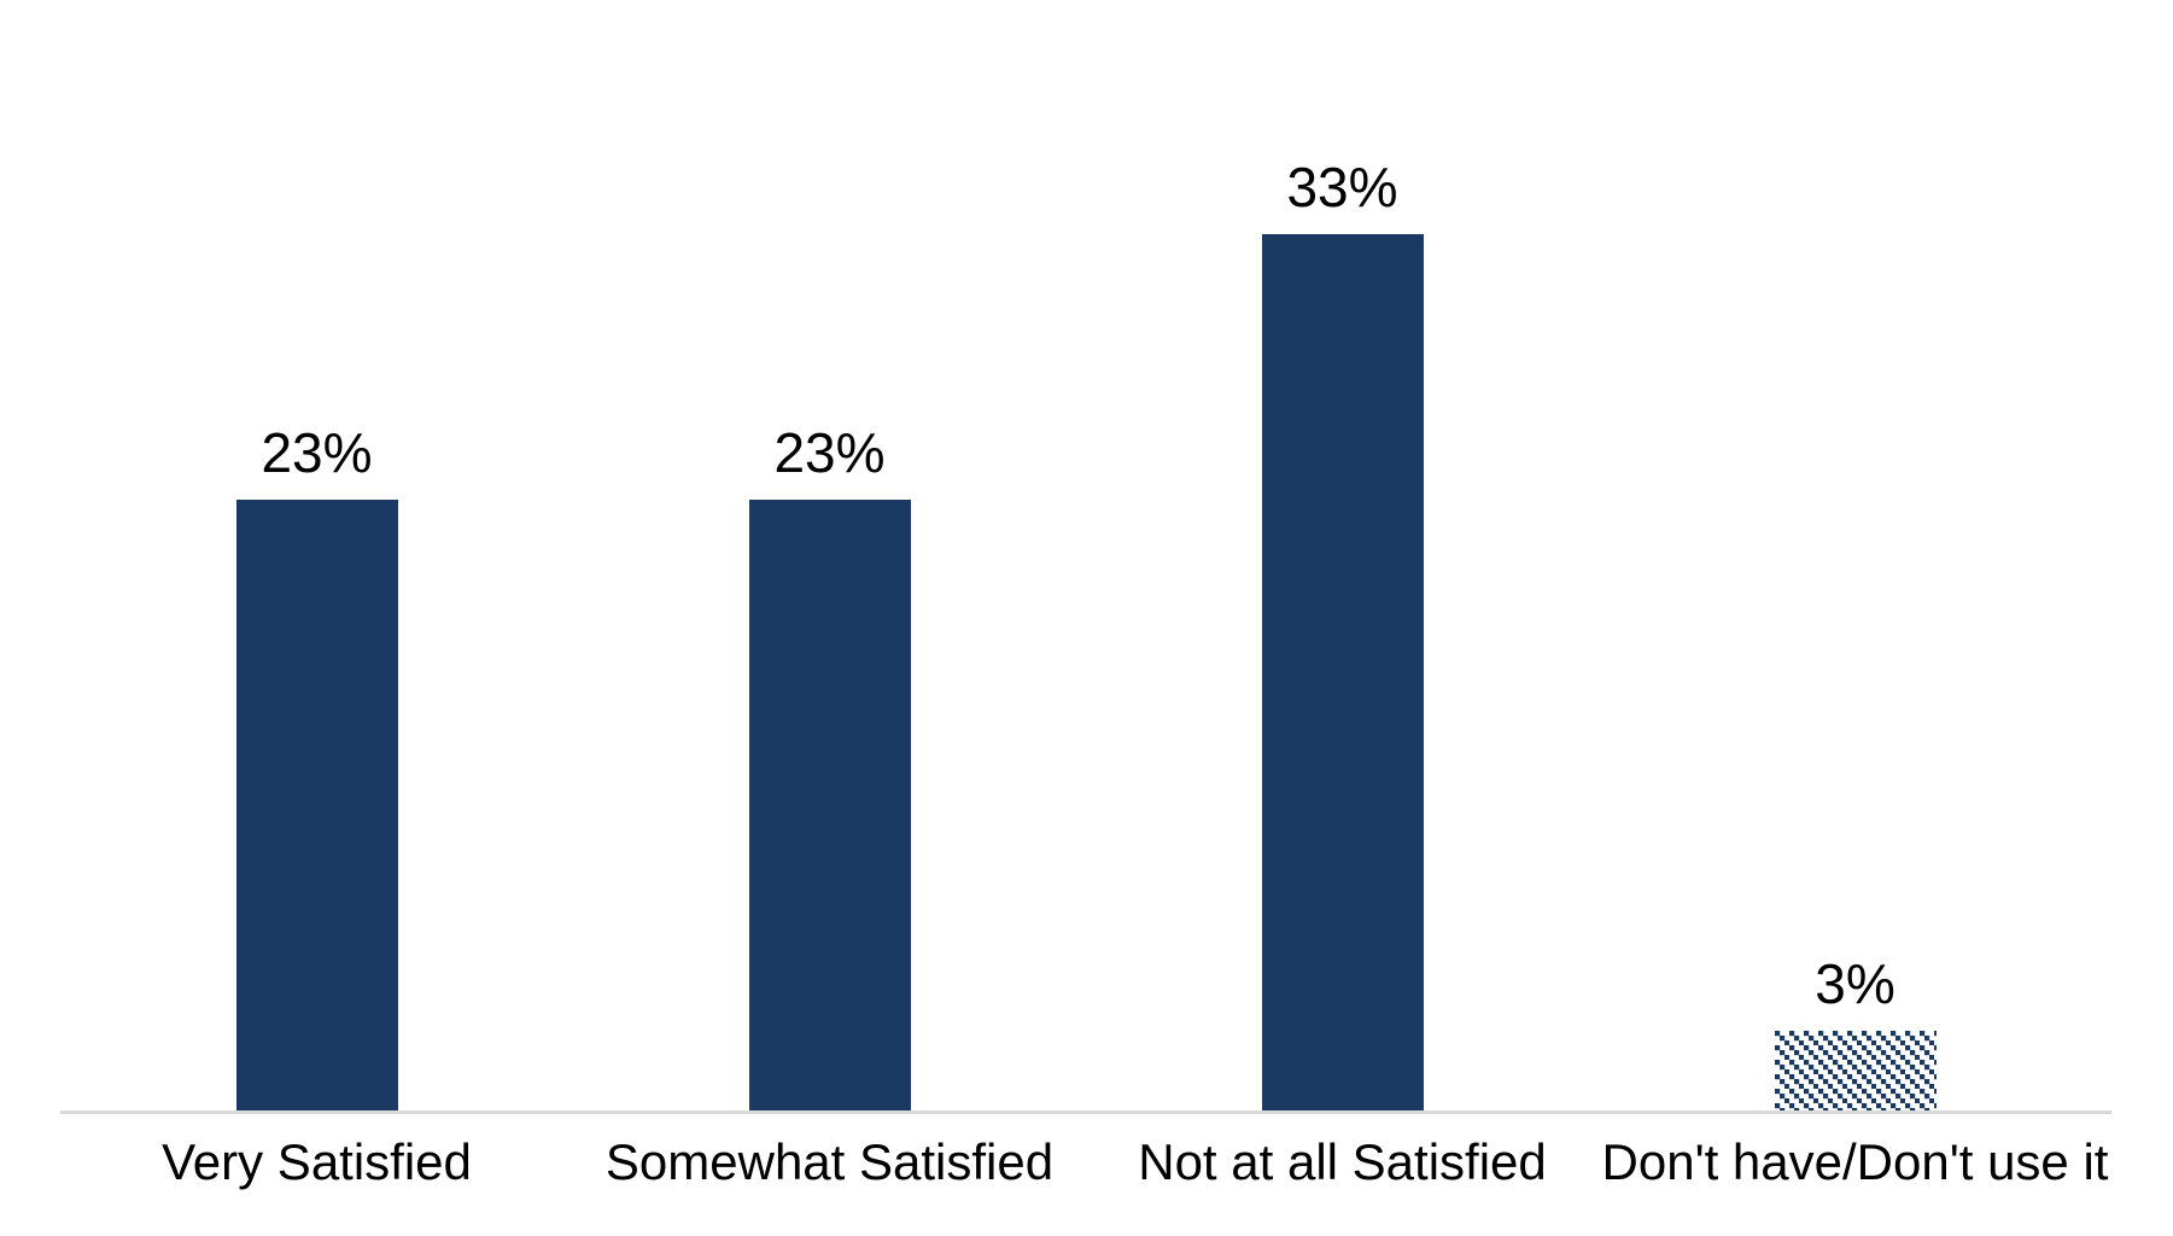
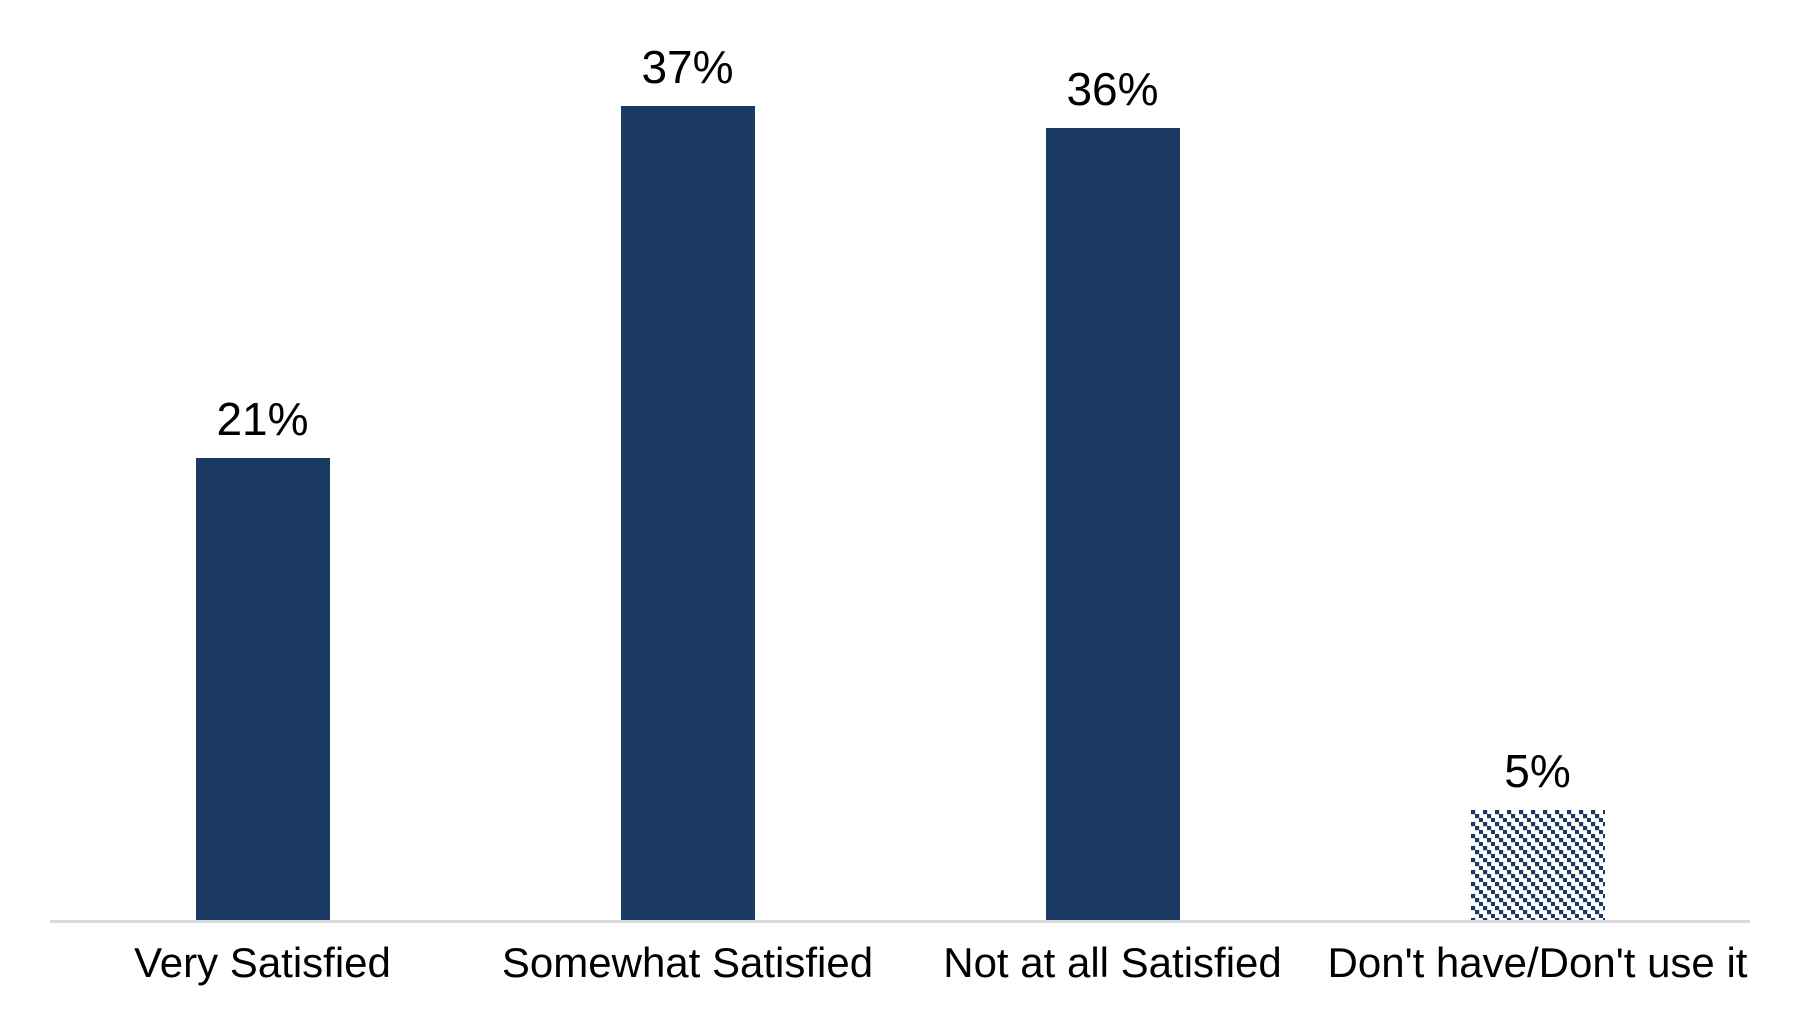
Very Satisfied: 23% -> 21%
Somewhat Satisfied: 23% -> 37%
Not at all Satisfied: 33% -> 36%
Don't have/Don't use it: 3% -> 5%
